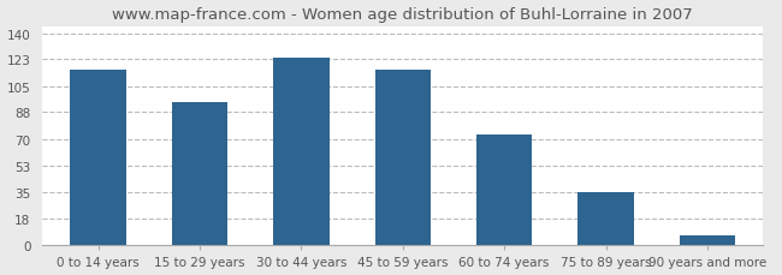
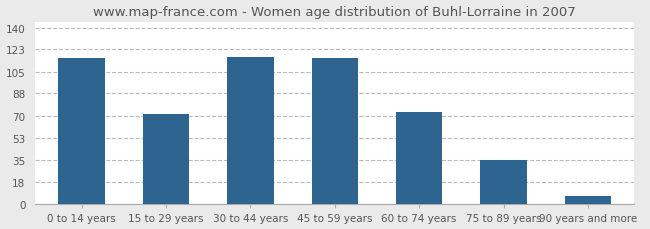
15 to 29 years: 95 -> 72
30 to 44 years: 124 -> 117
